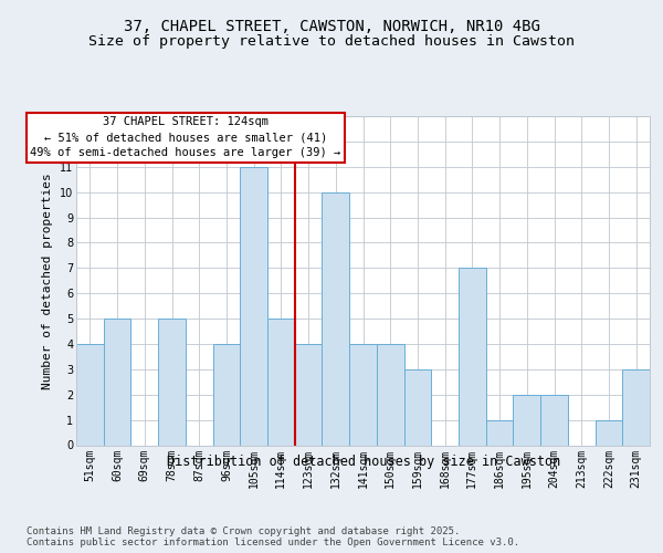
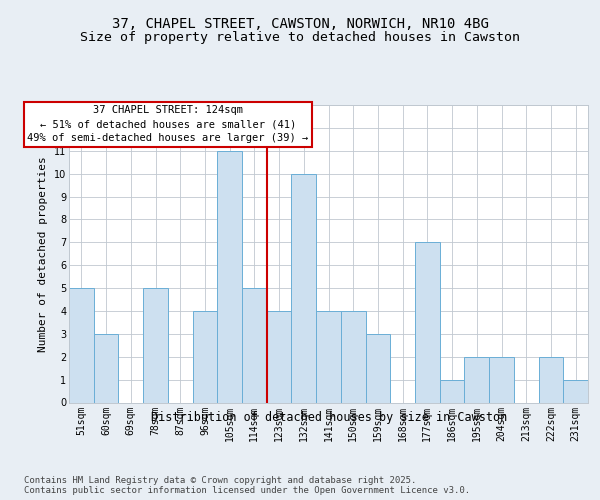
51sqm: 4 -> 5
60sqm: 5 -> 3
222sqm: 1 -> 2
231sqm: 3 -> 1
